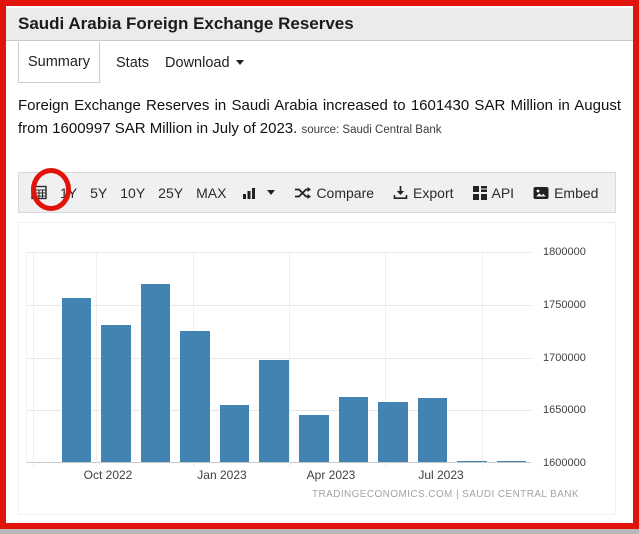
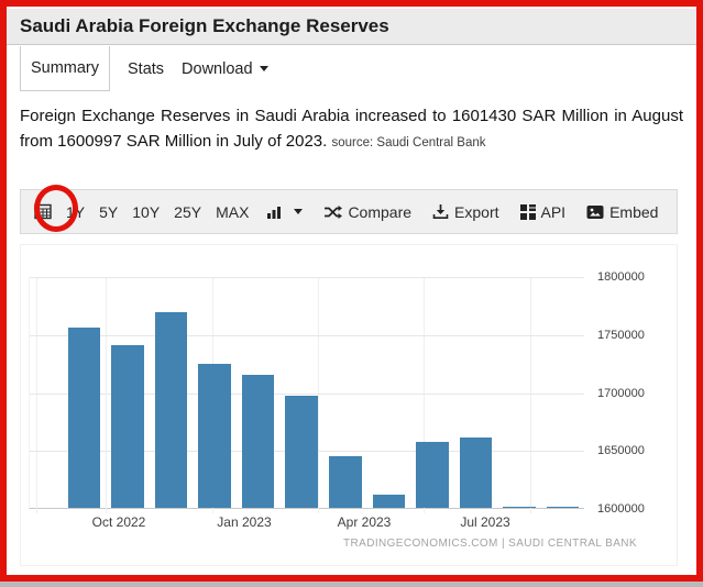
Oct 2022: 1730000 -> 1740000
Jan 2023: 1654000 -> 1715000
Apr 2023: 1662000 -> 1611000
